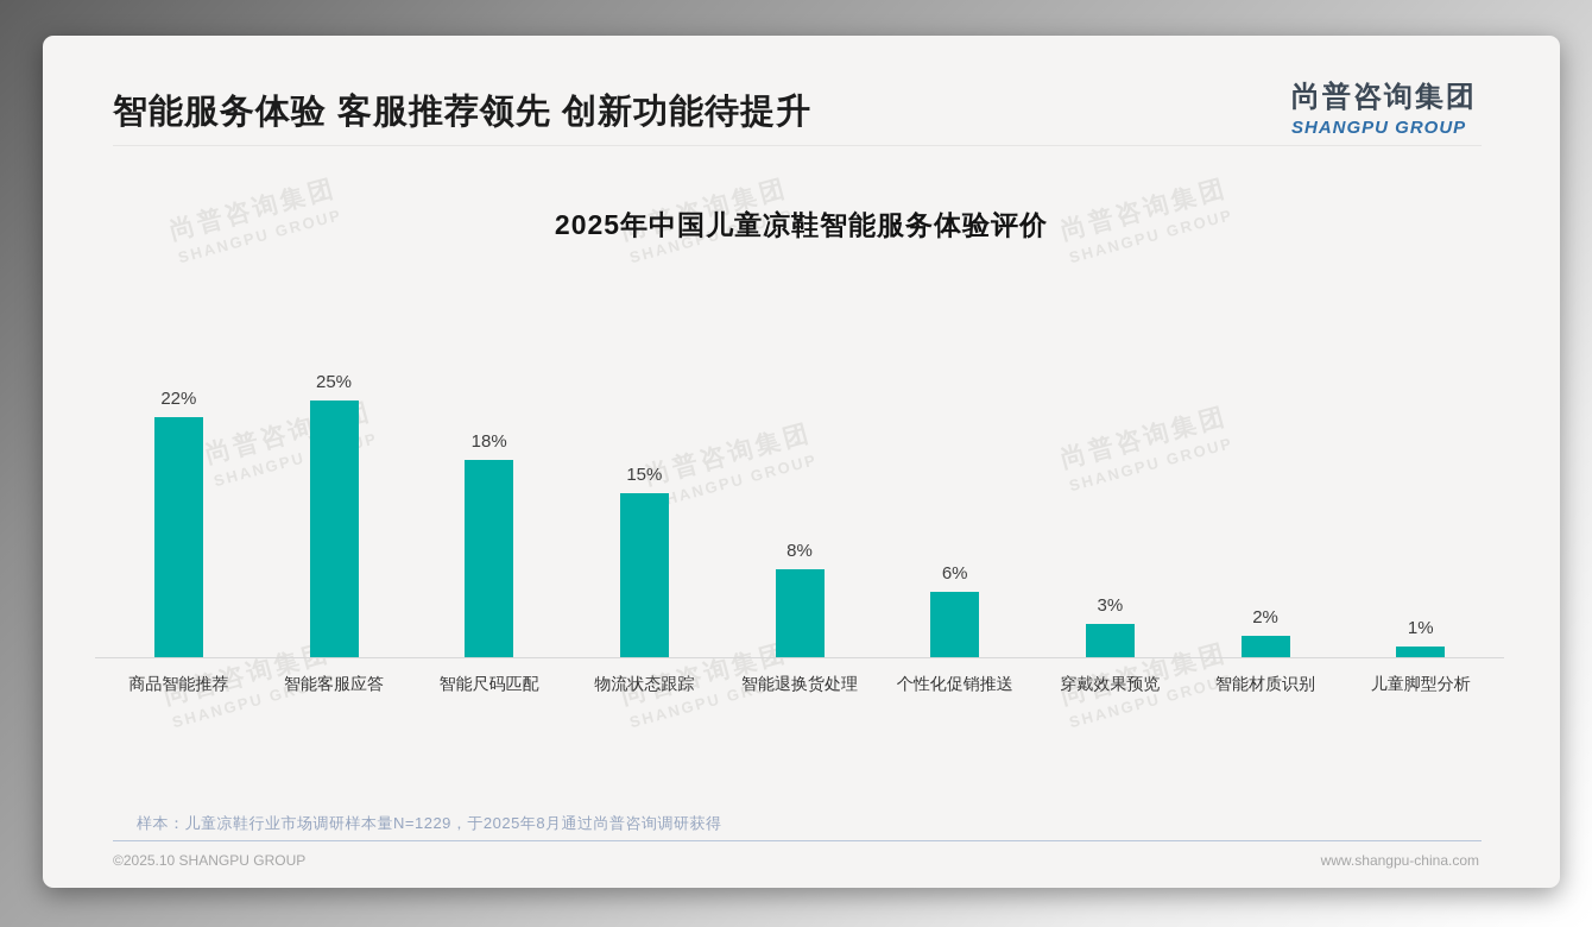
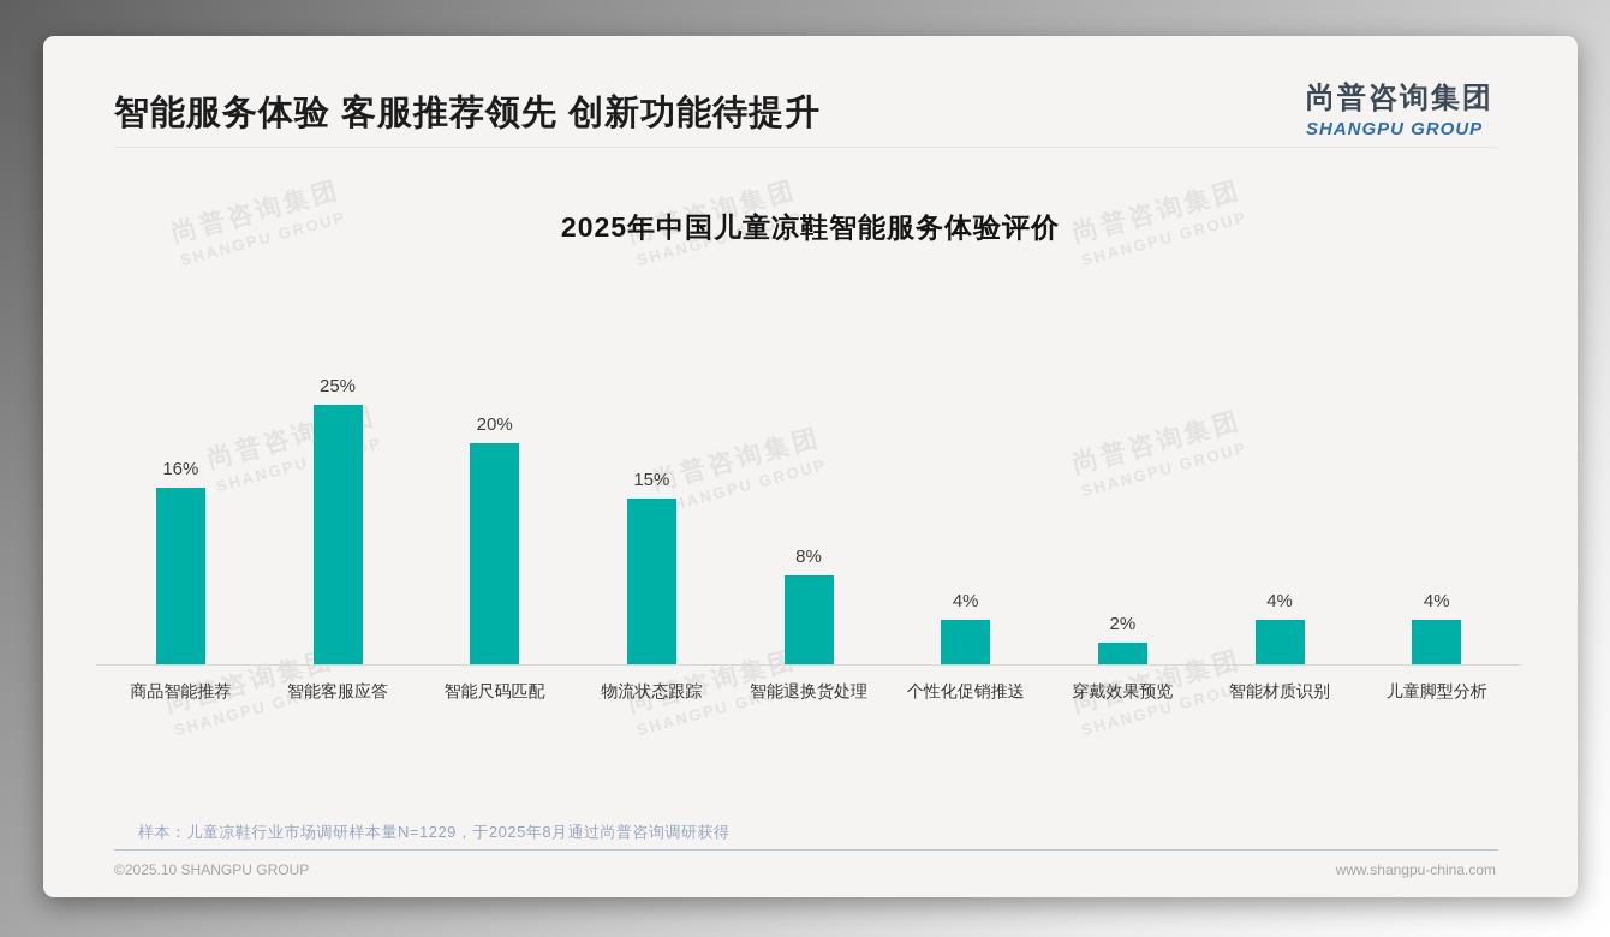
商品智能推荐: 22% -> 16%
智能尺码匹配: 18% -> 20%
个性化促销推送: 6% -> 4%
穿戴效果预览: 3% -> 2%
智能材质识别: 2% -> 4%
儿童脚型分析: 1% -> 4%
